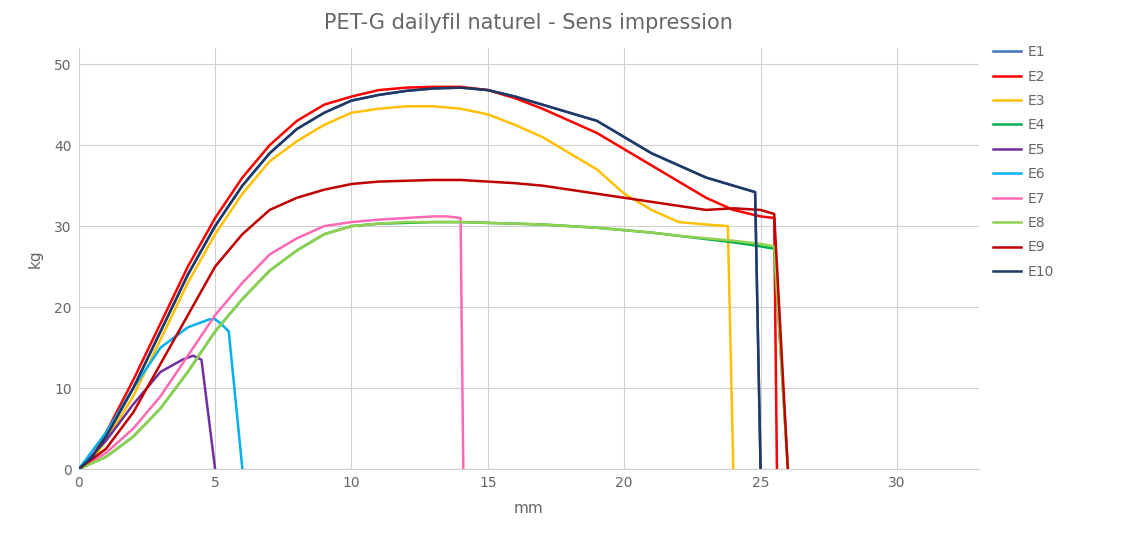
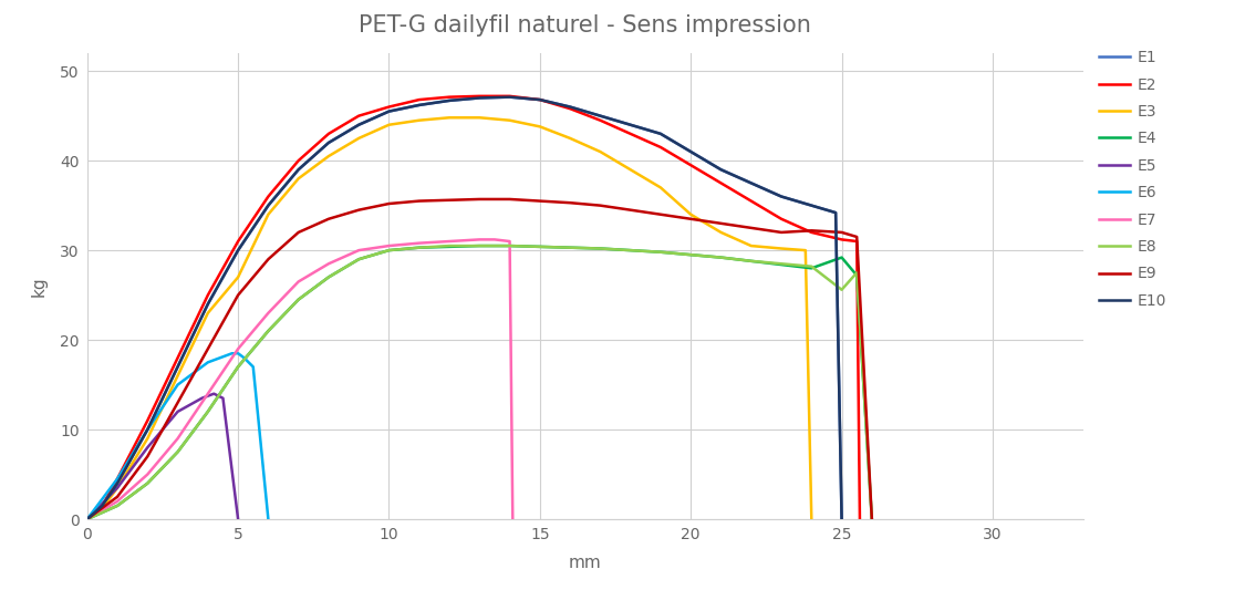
E3/5: 29.0 -> 27.0
E4/25: 27.5 -> 29.2
E8/25: 27.8 -> 25.6
